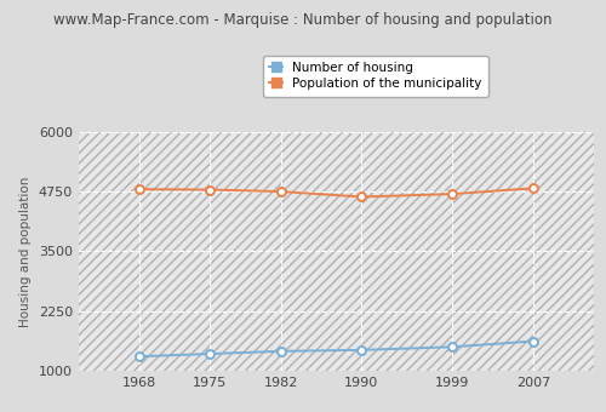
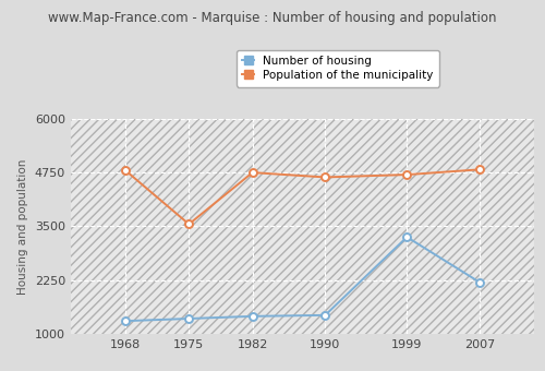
Population of the municipality/1975: 4790 -> 3550
Number of housing/1999: 1500 -> 3250
Number of housing/2007: 1620 -> 2200
